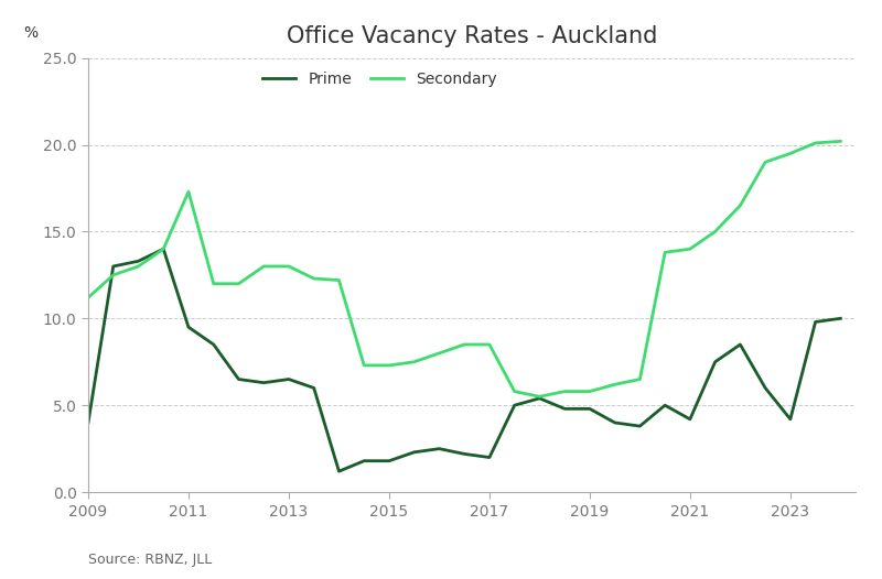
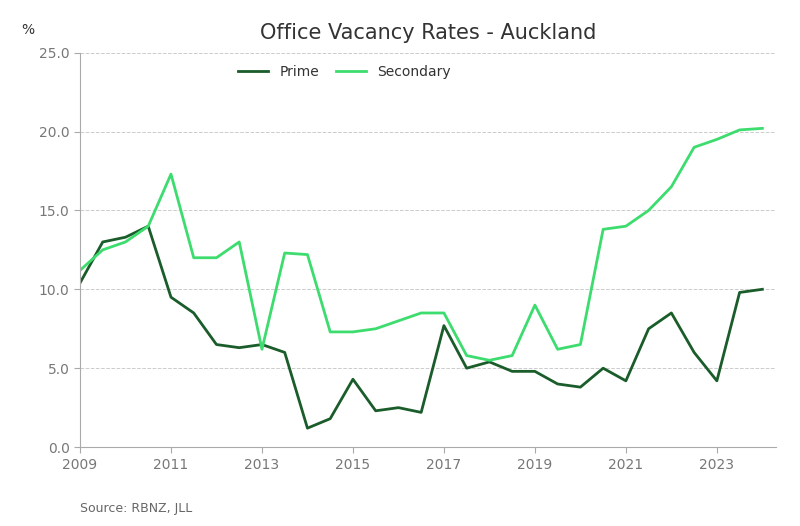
Prime/2009: 4.0 -> 10.4
Secondary/2013: 13.0 -> 6.2
Prime/2015: 1.8 -> 4.3
Prime/2017: 2.0 -> 7.7
Secondary/2019: 5.8 -> 9.0
